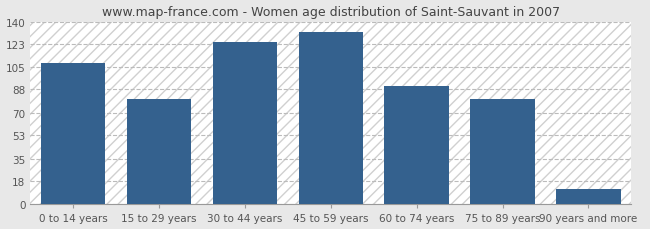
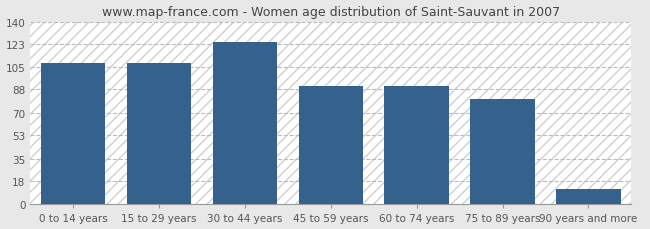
15 to 29 years: 81 -> 108
45 to 59 years: 132 -> 91
